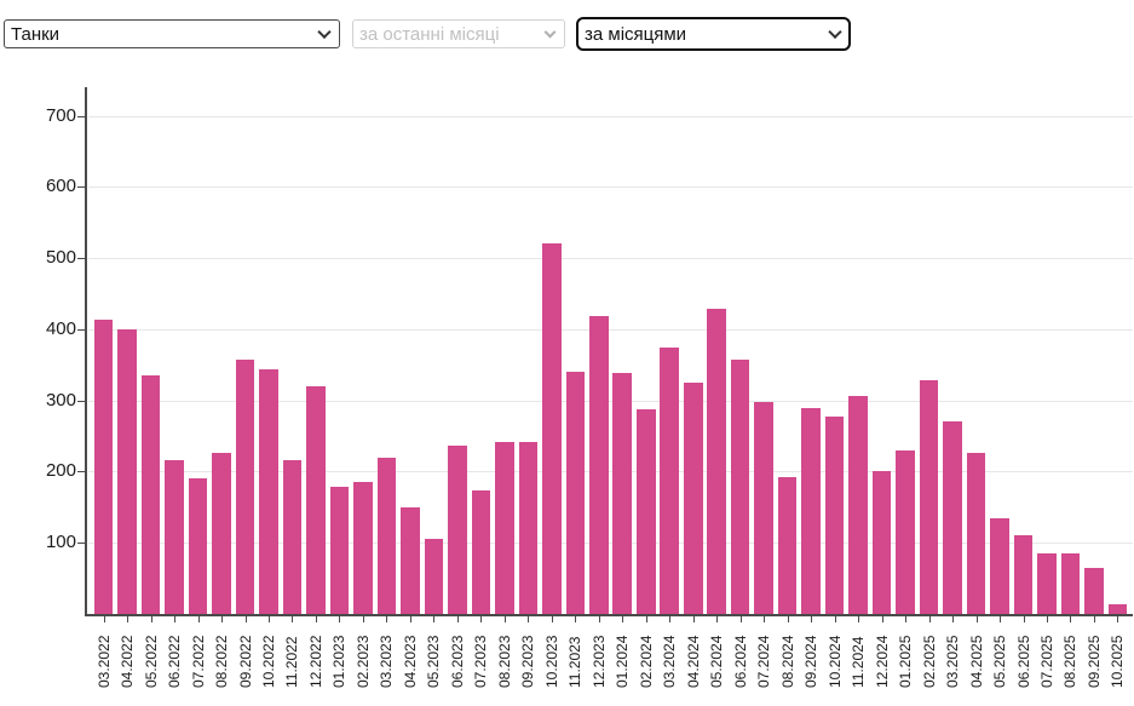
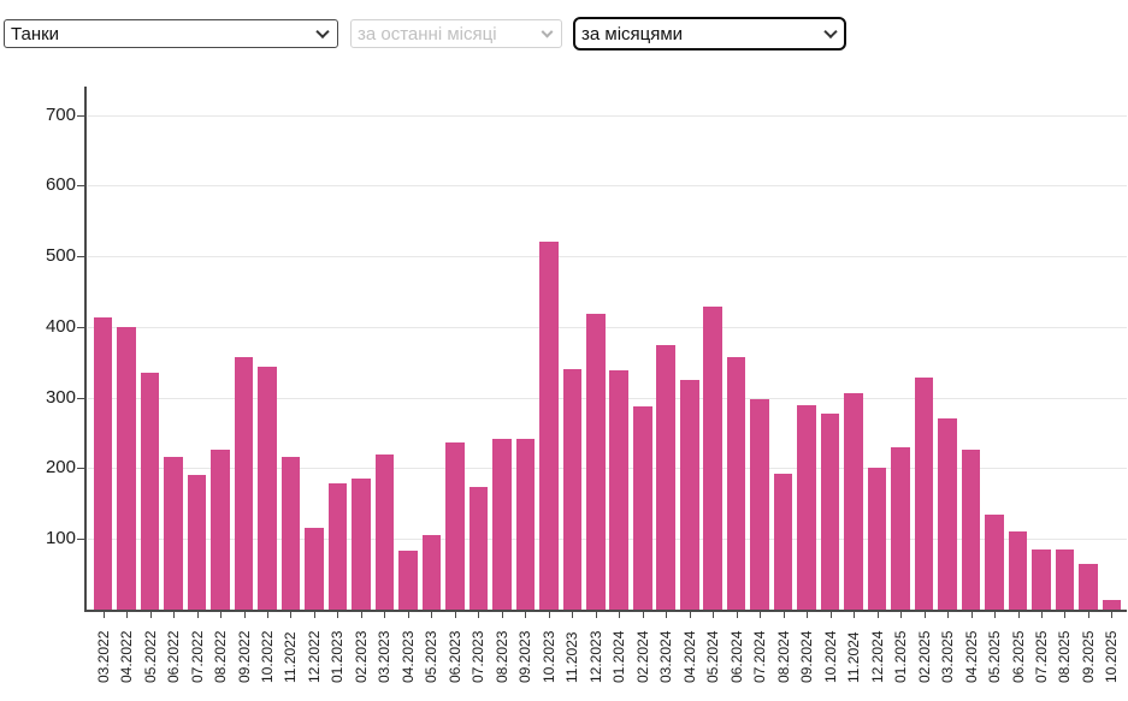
12.2022: 320 -> 120
04.2023: 150 -> 80
